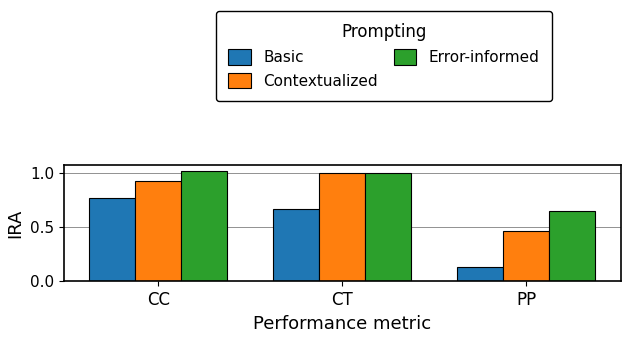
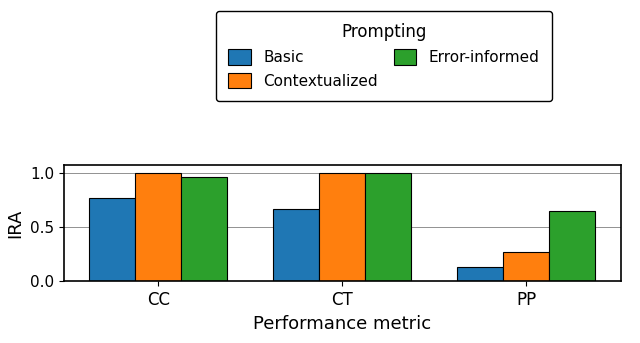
Contextualized/CC: 0.93 -> 1.00
Error-informed/CC: 1.02 -> 0.97
Contextualized/PP: 0.47 -> 0.27
